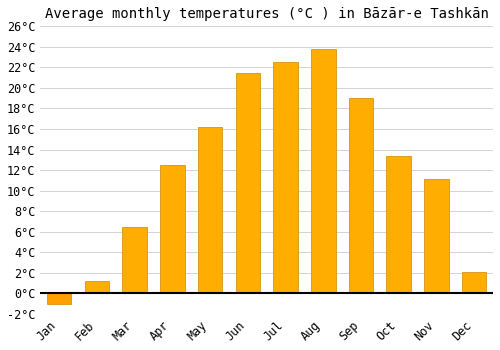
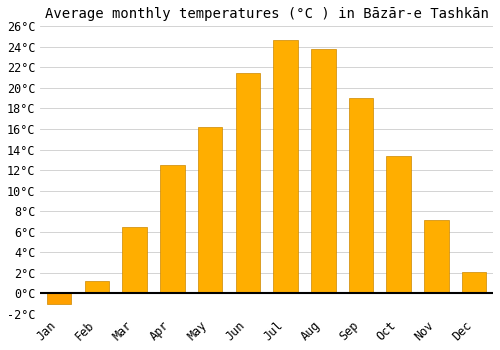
Jul: 22.5°C -> 24.7°C
Nov: 11.1°C -> 7.1°C
